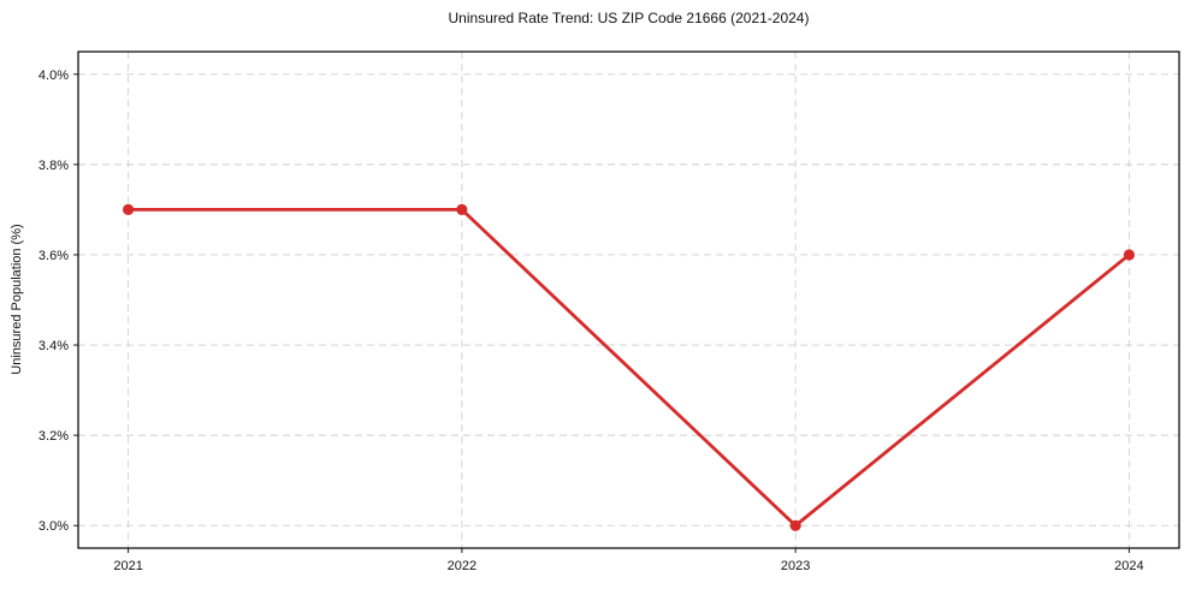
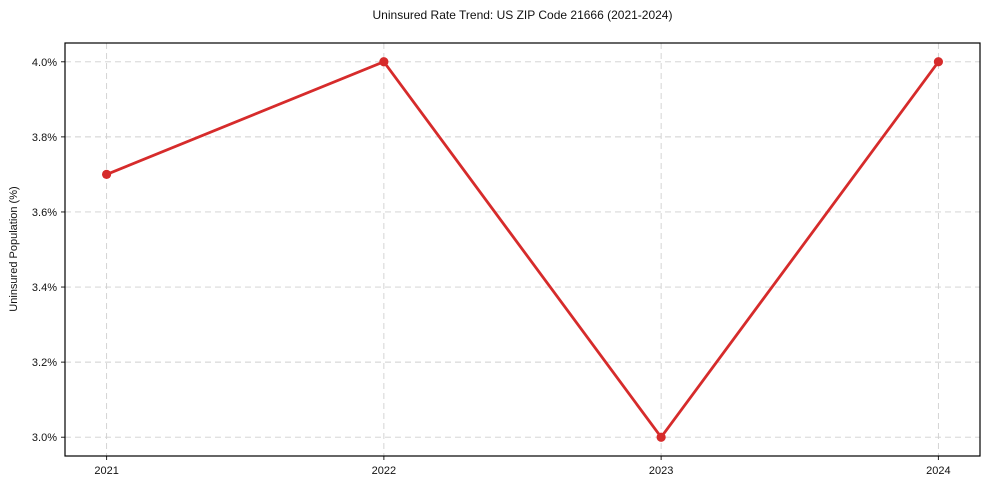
2022: 3.7% -> 4.0%
2024: 3.6% -> 4.0%
